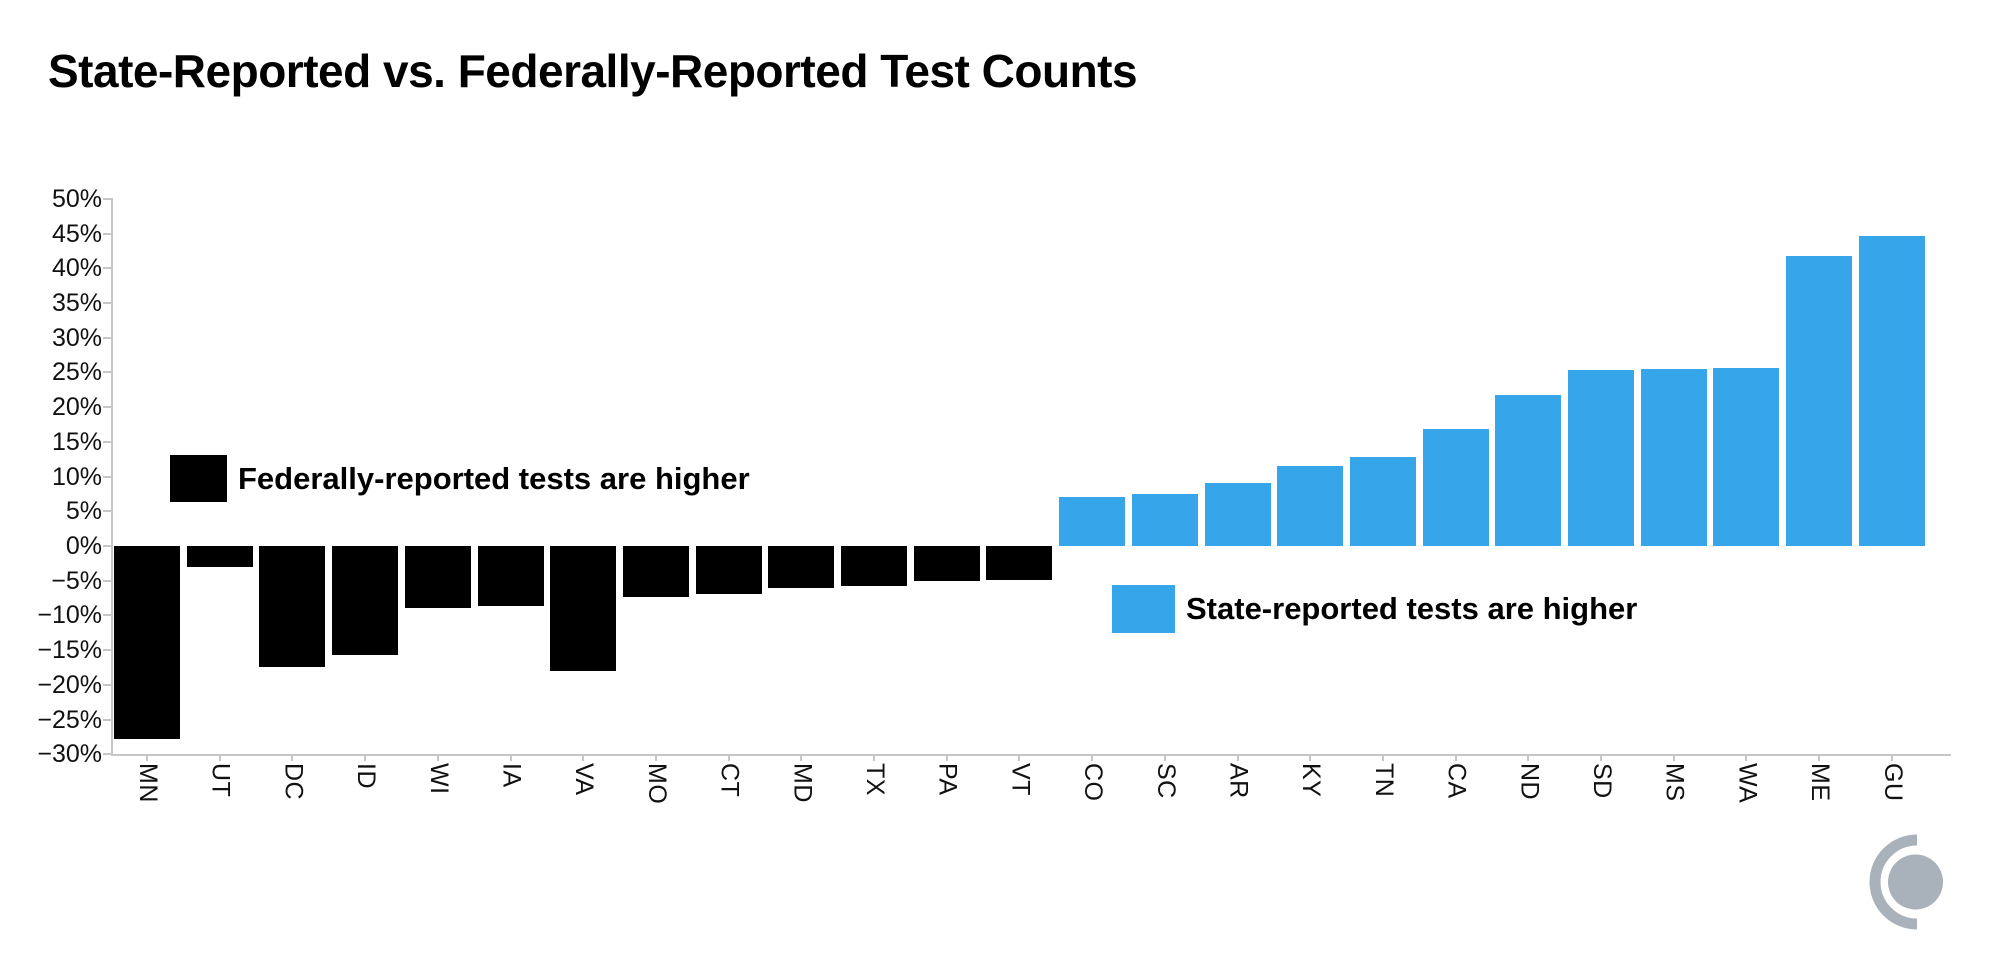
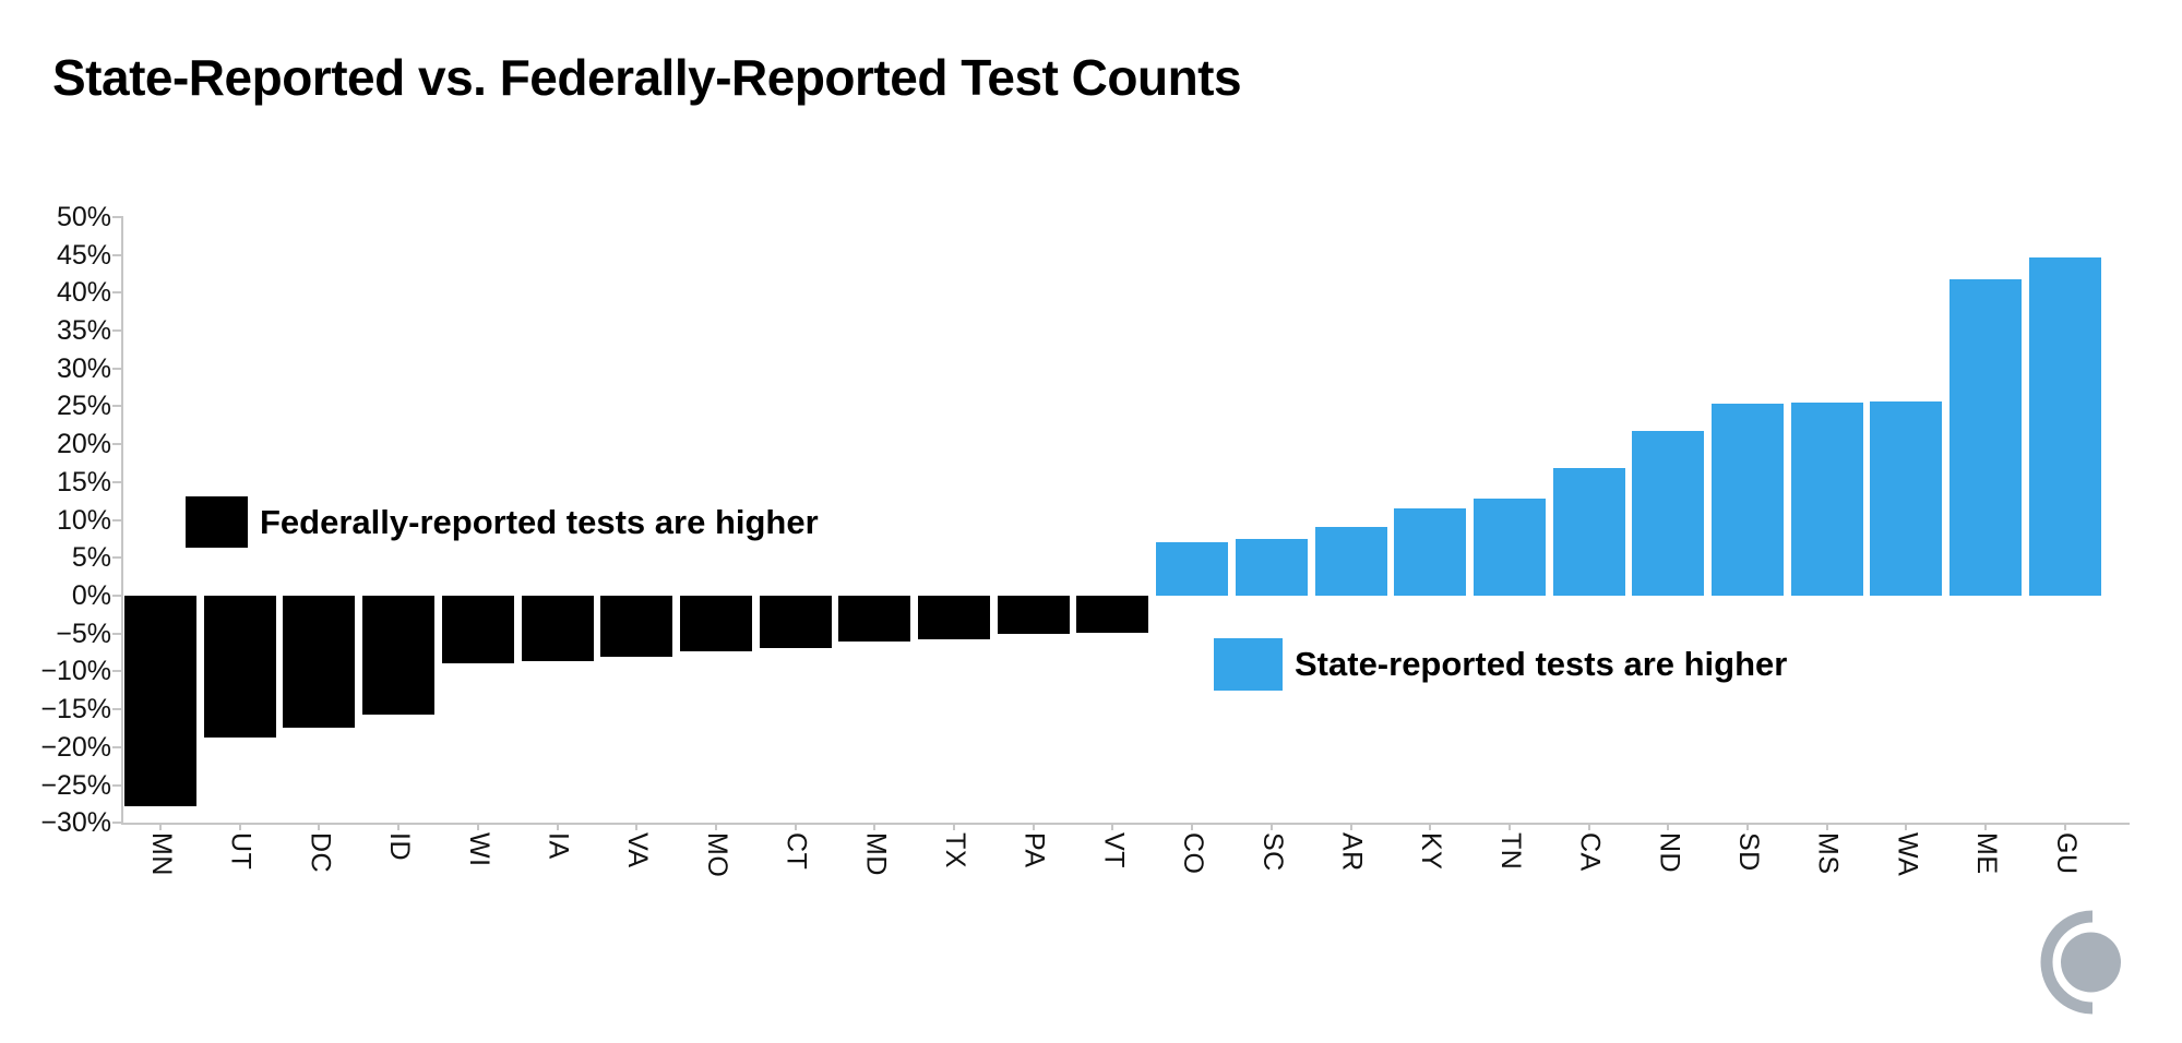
UT: -3% -> -19%
VA: -18% -> -8%
